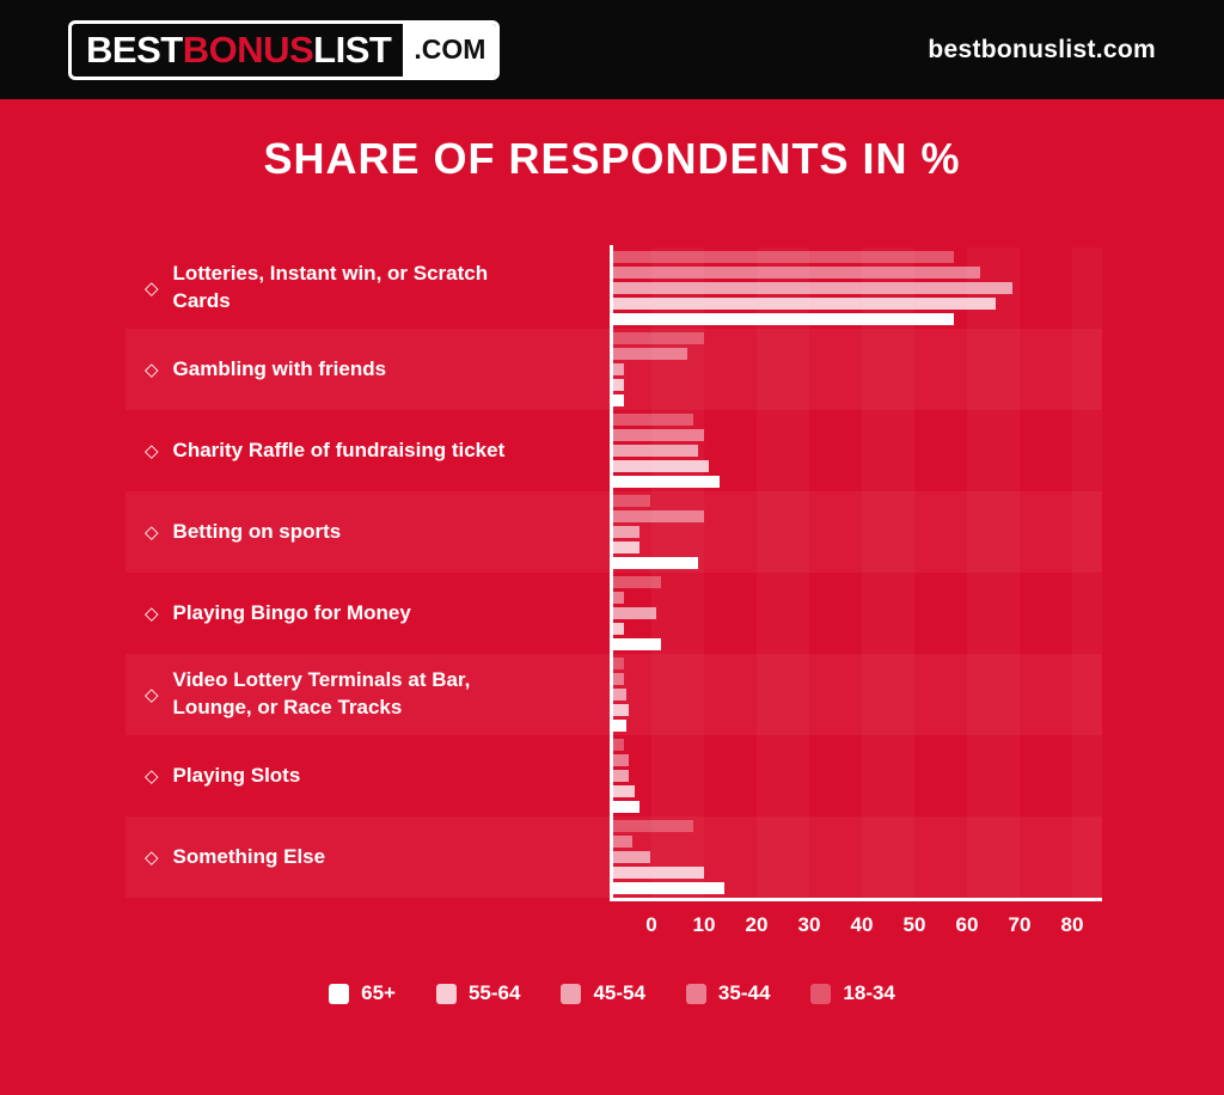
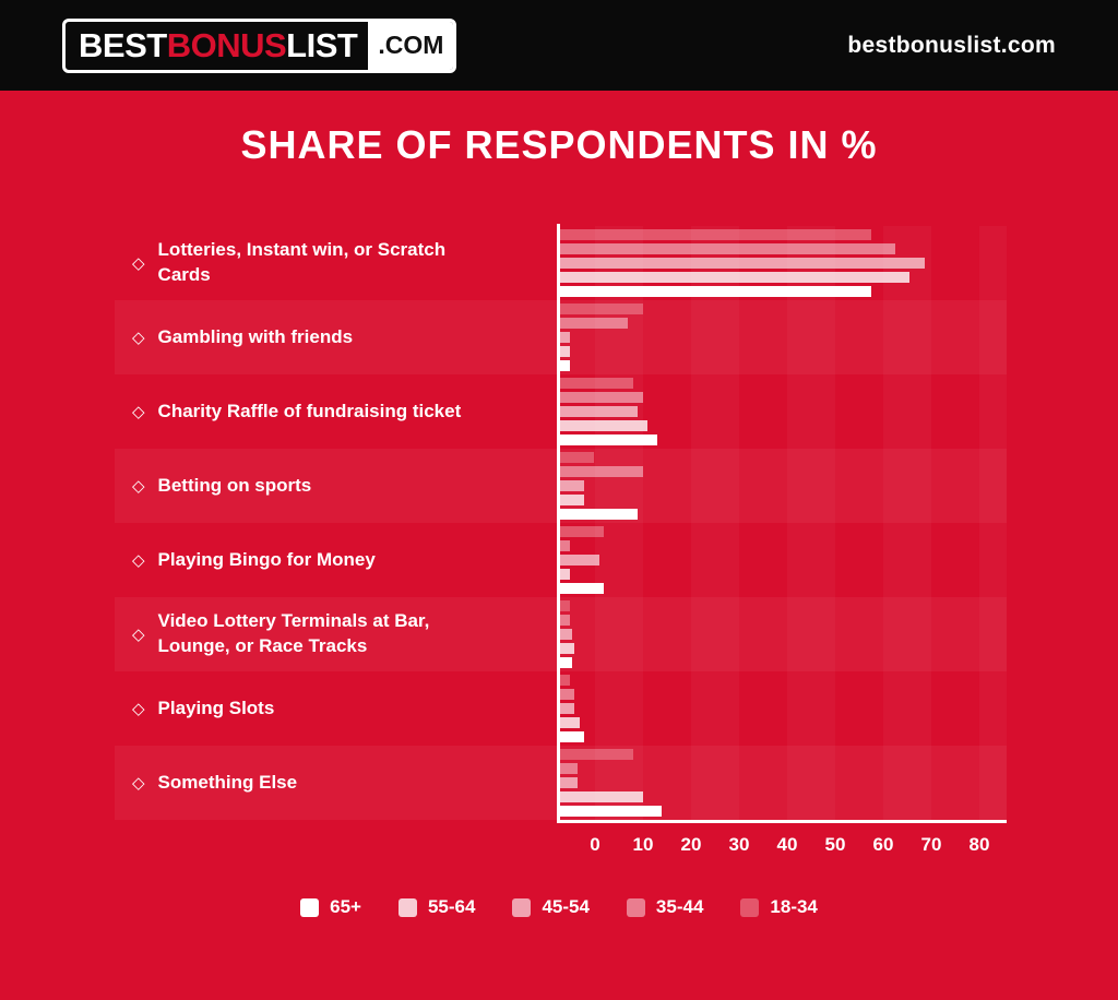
45-54/Something Else: 7 -> 4
